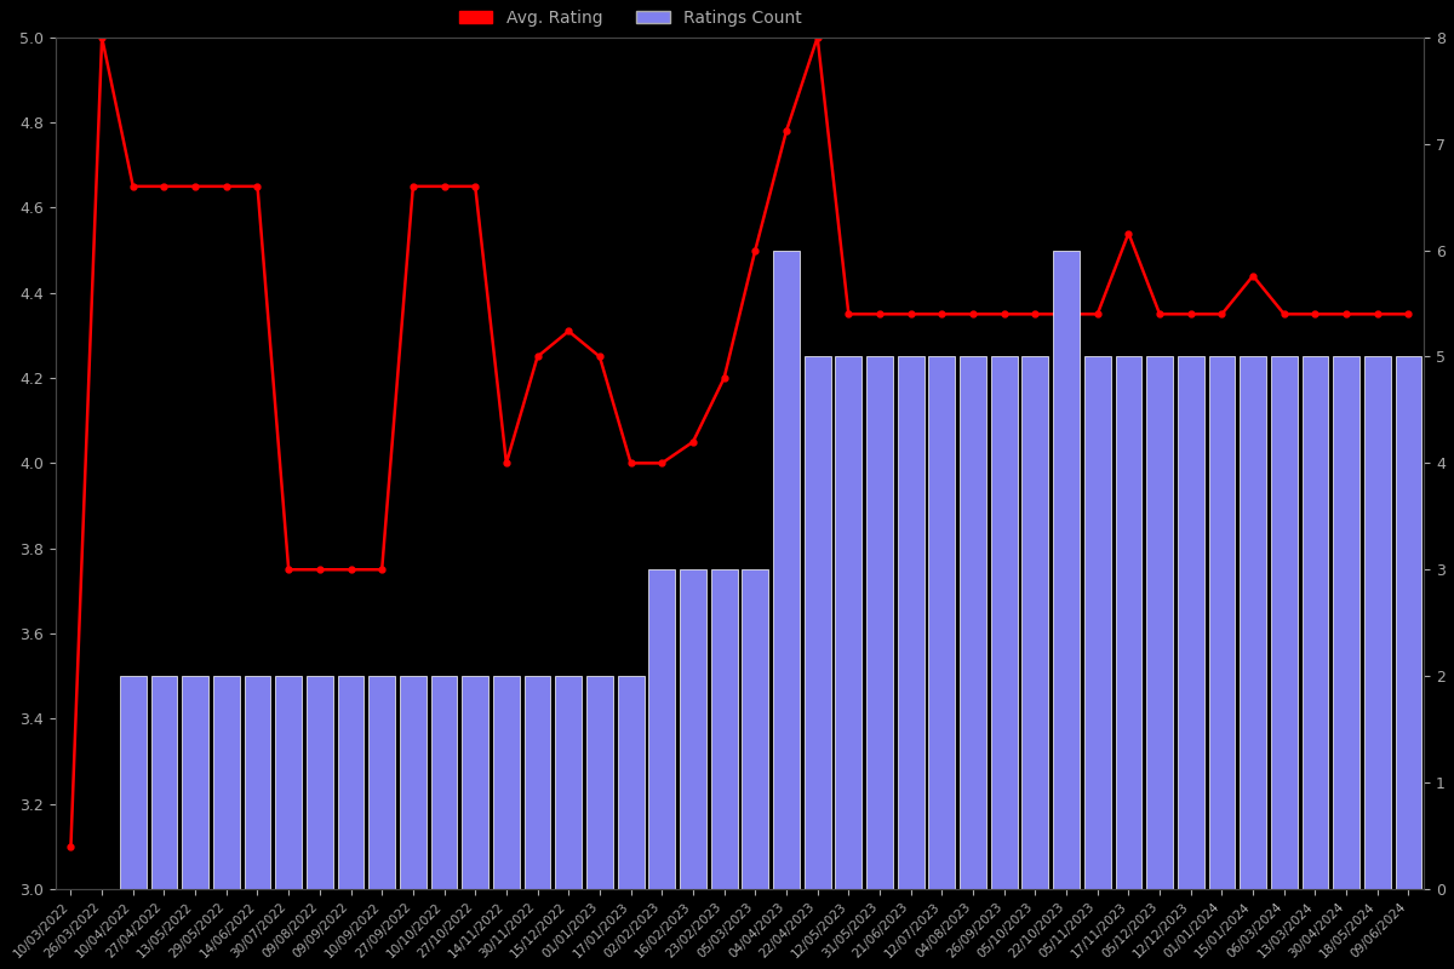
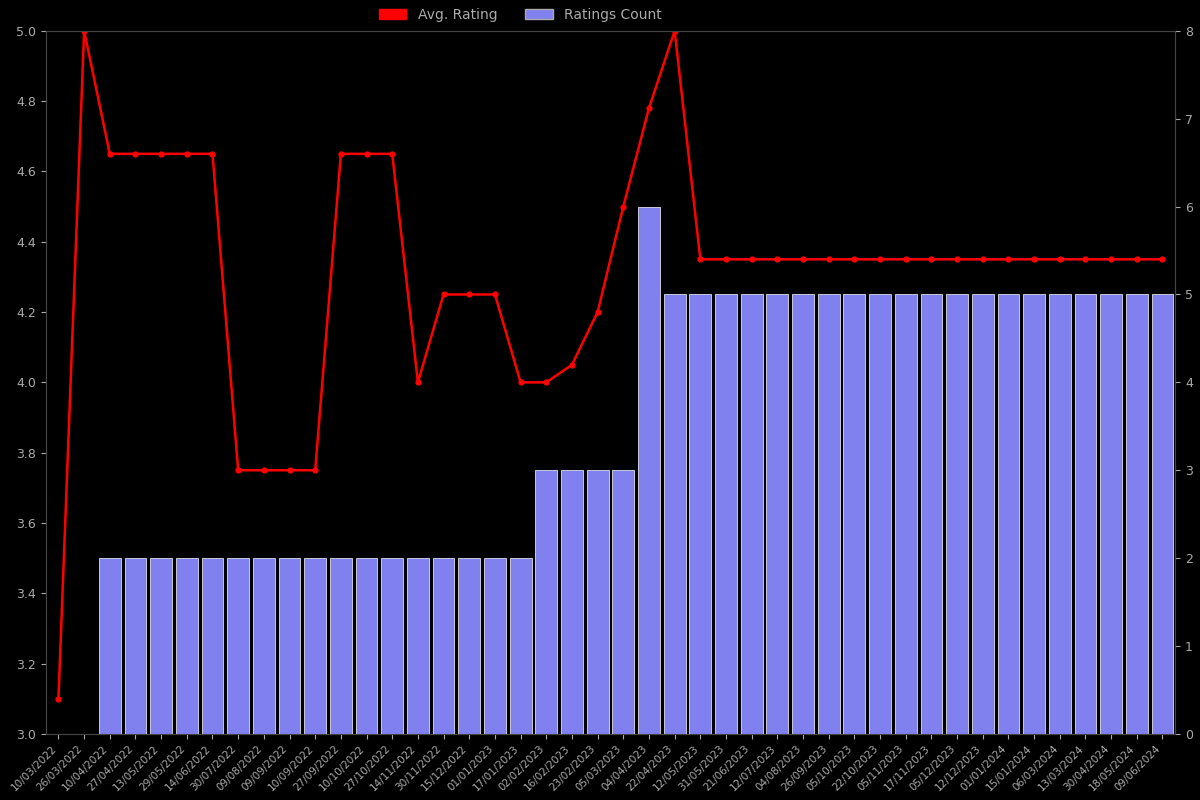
Avg. Rating/15/12/2022: 4.31 -> 4.25
Ratings Count/22/10/2023: 6 -> 5
Avg. Rating/17/11/2023: 4.54 -> 4.35
Avg. Rating/15/01/2024: 4.44 -> 4.35
